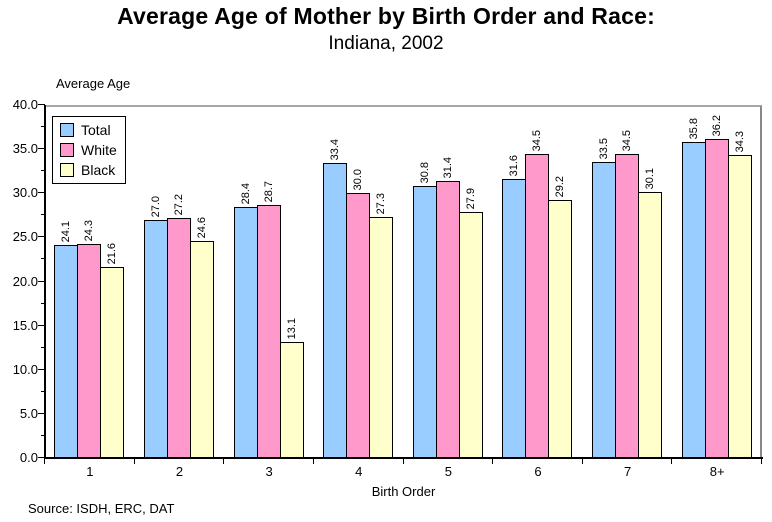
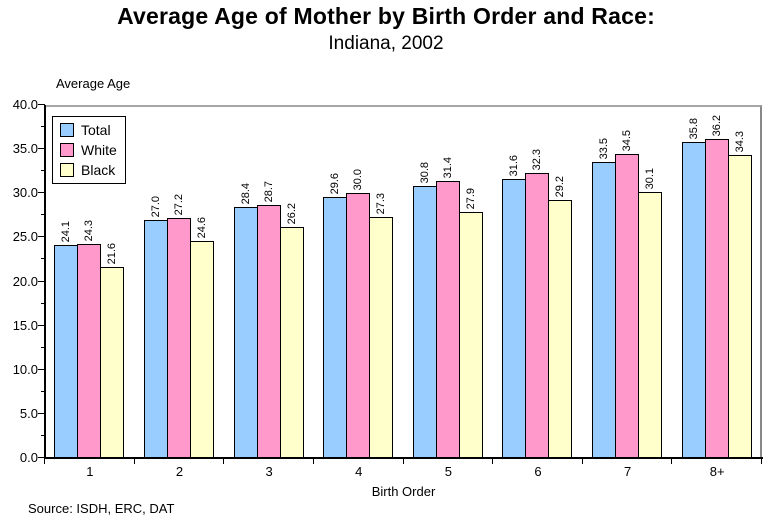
Black/3: 13.1 -> 26.2
Total/4: 33.4 -> 29.6
White/6: 34.5 -> 32.3
